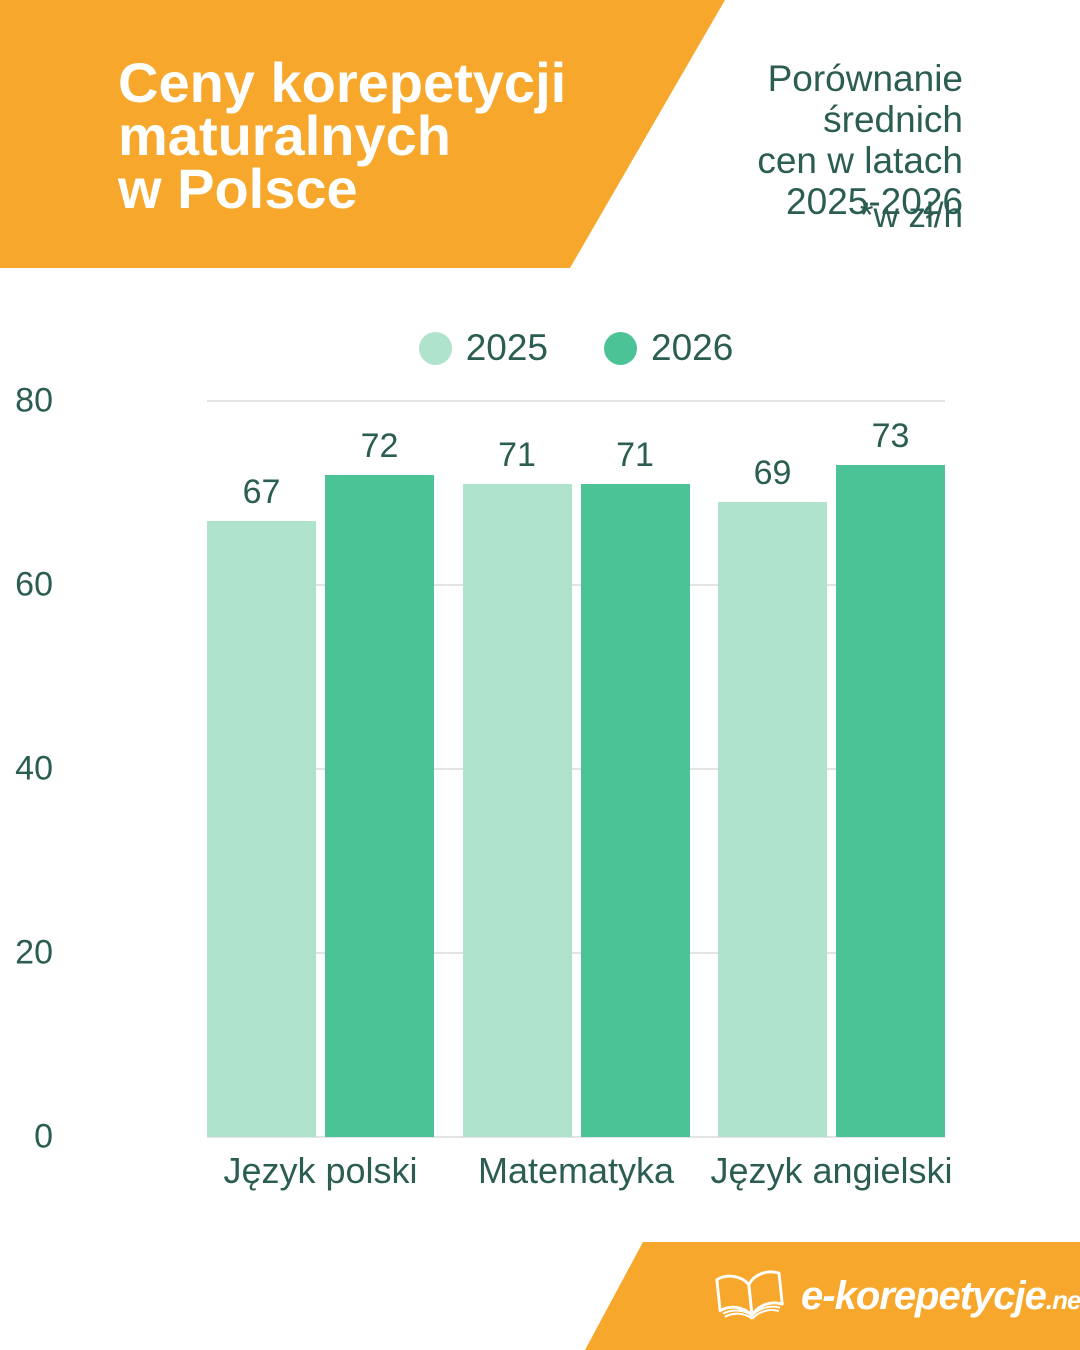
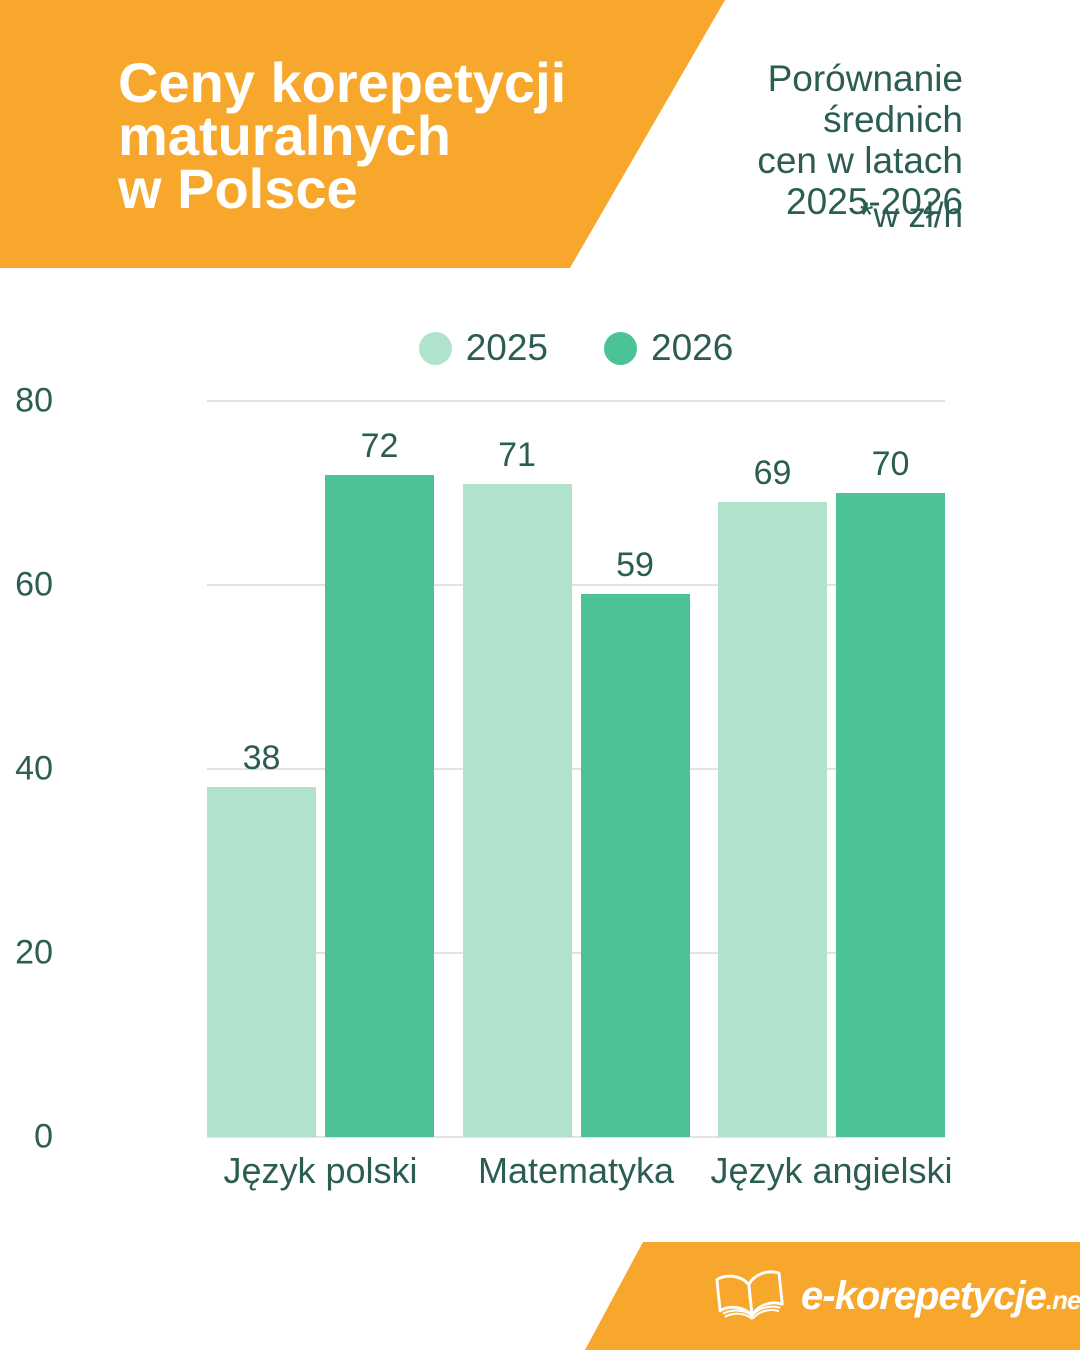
2025/Język polski: 67 -> 38
2026/Matematyka: 71 -> 59
2026/Język angielski: 73 -> 70
